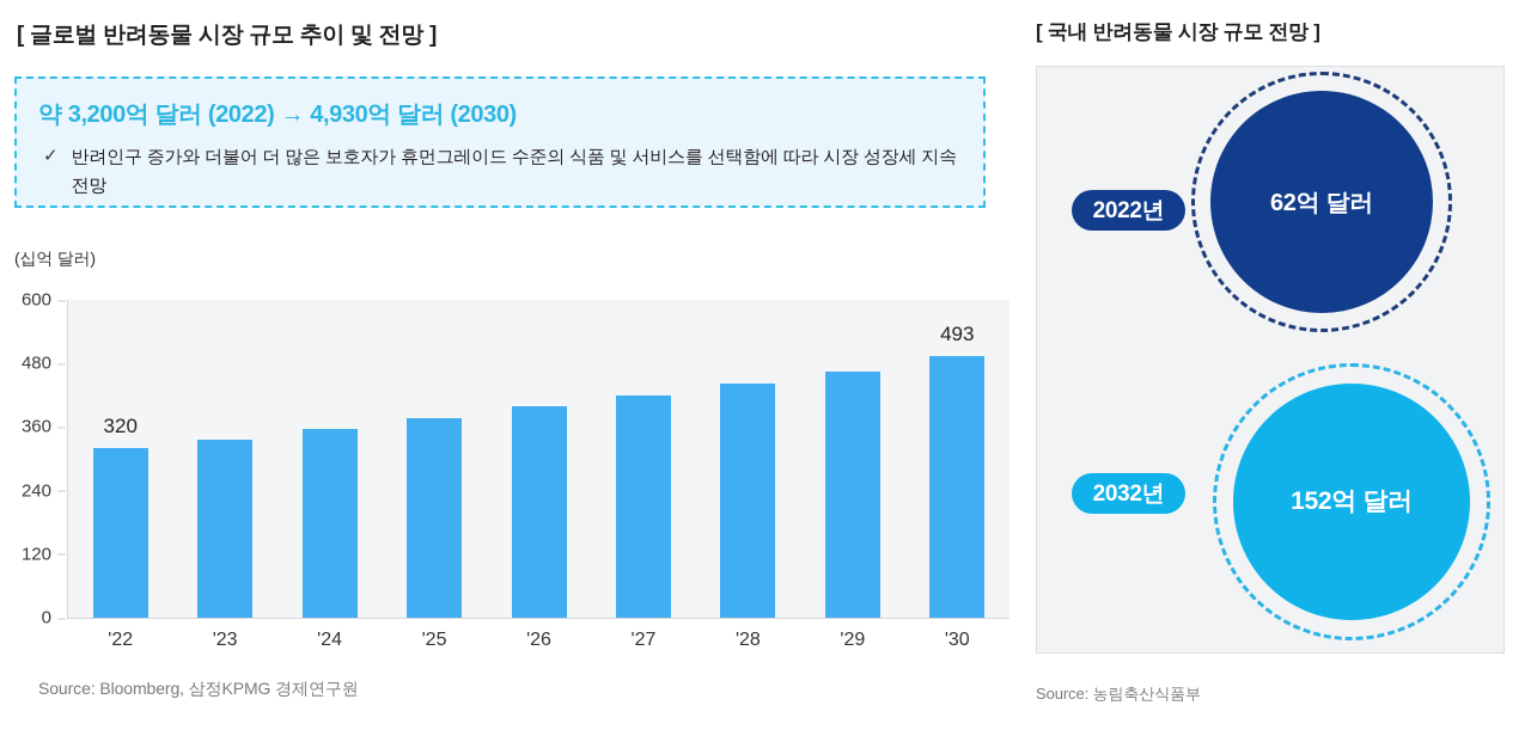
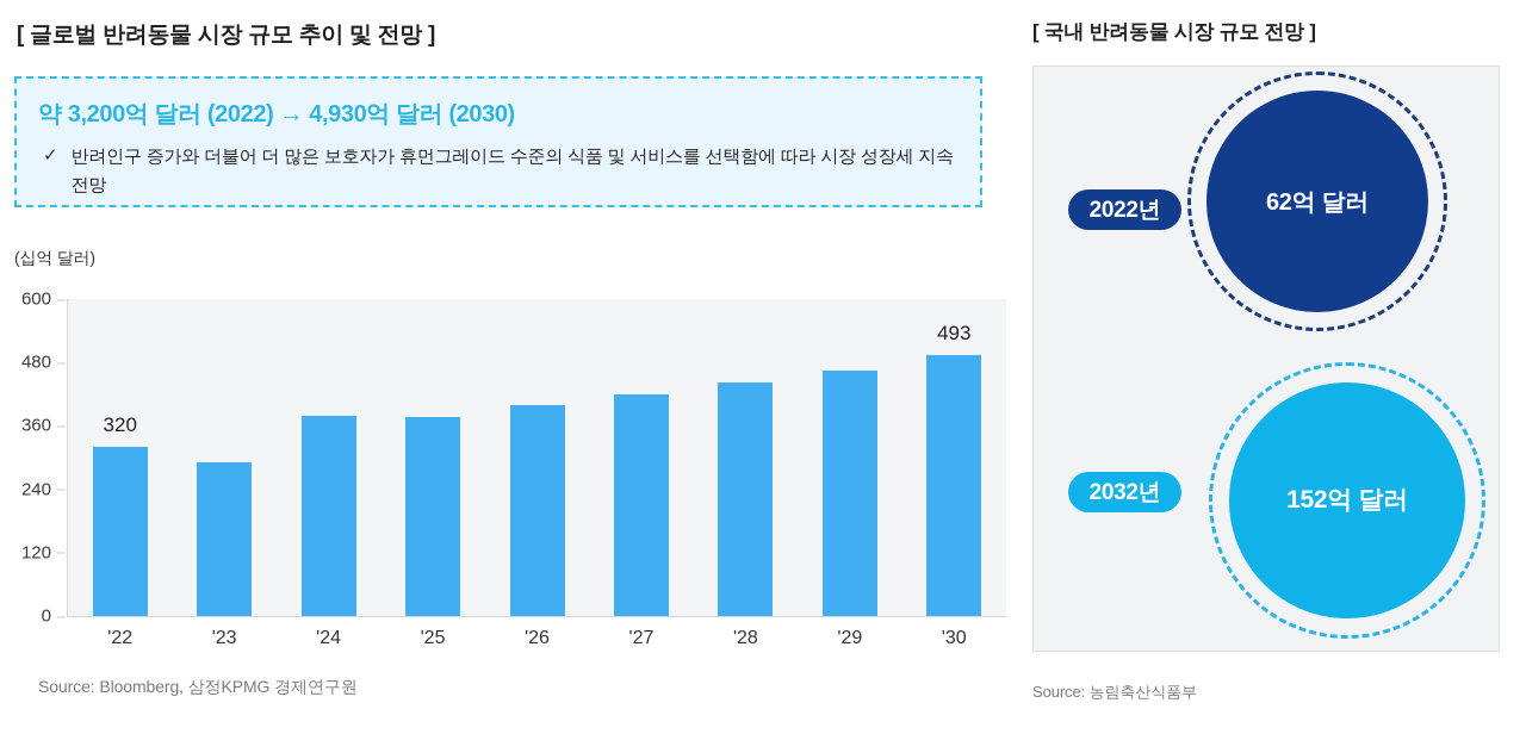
'23: 340 -> 290
'24: 360 -> 380
